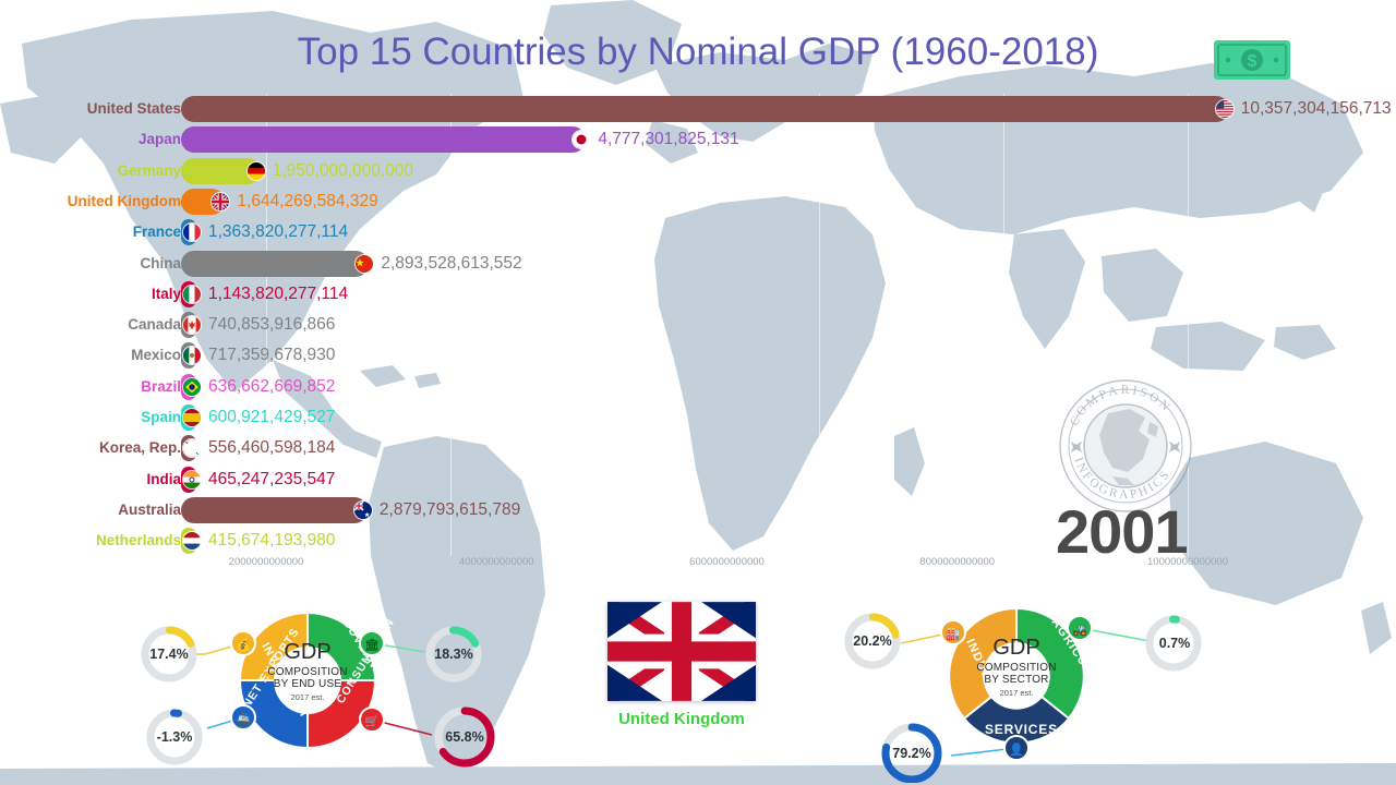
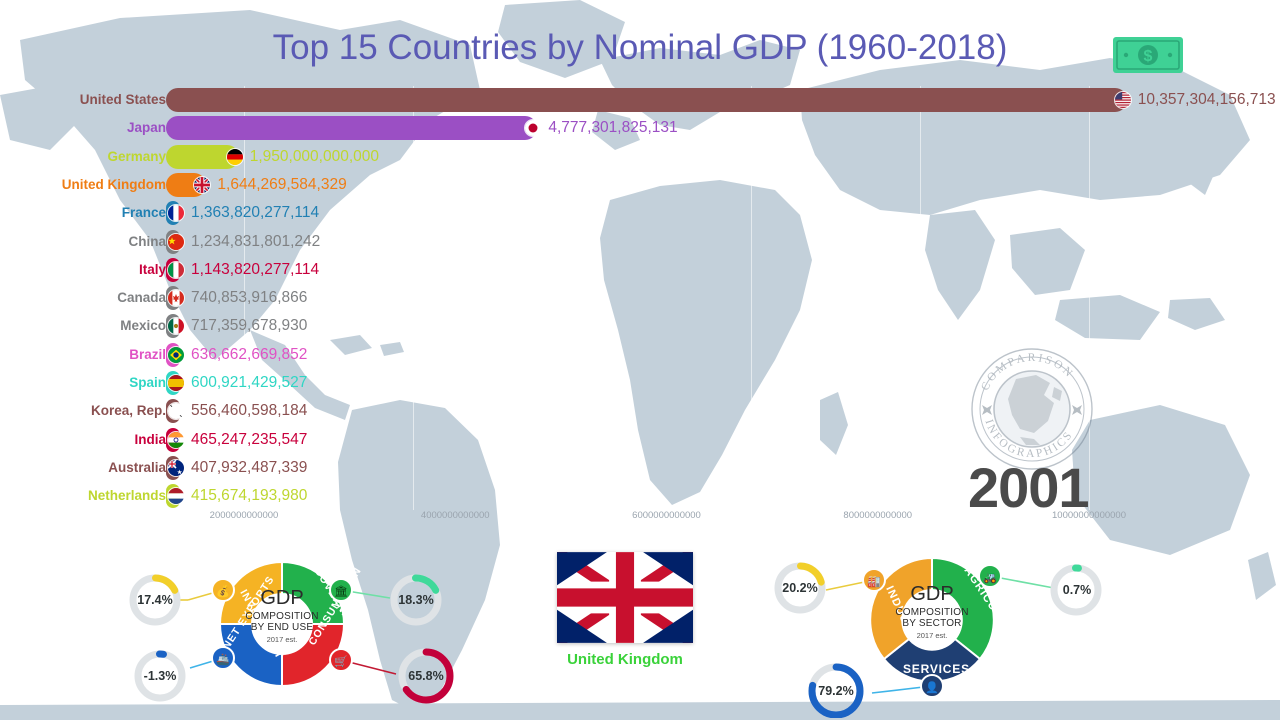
China: 2,893,528,613,552 -> 1,234,831,801,242
Australia: 2,879,793,615,789 -> 407,932,487,339
